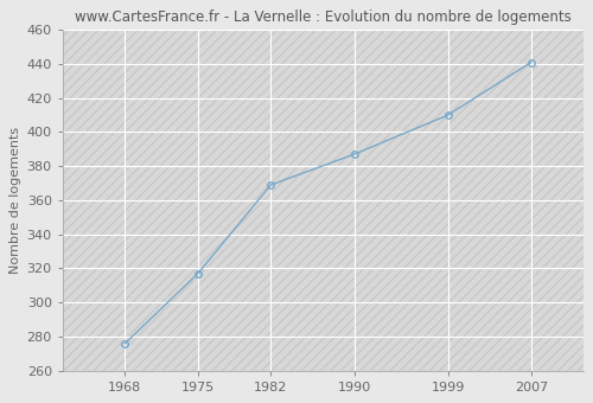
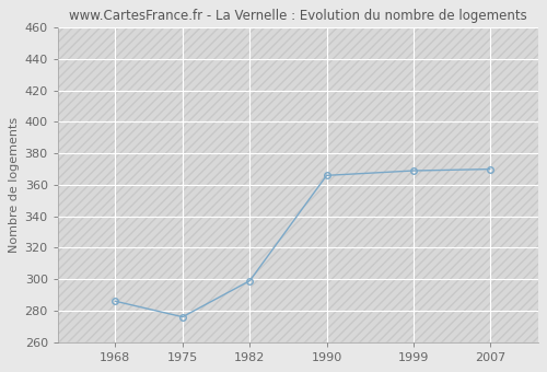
1968: 276 -> 286
1975: 317 -> 276
1982: 369 -> 299
1990: 387 -> 366
1999: 410 -> 369
2007: 441 -> 370
